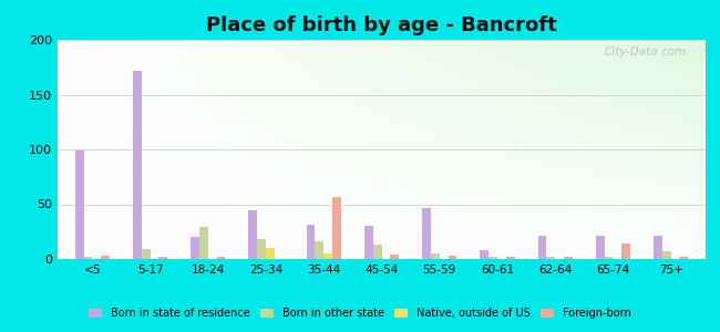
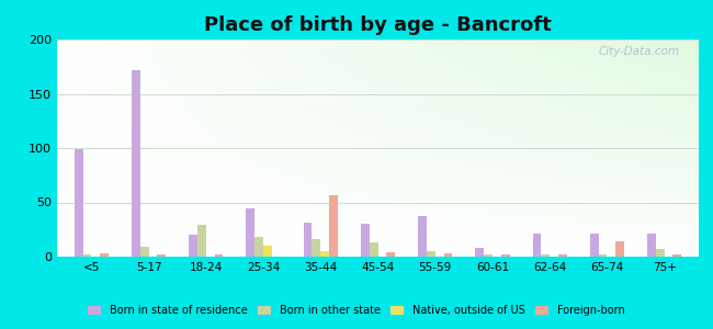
Born in state of residence/55-59: 46 -> 37
